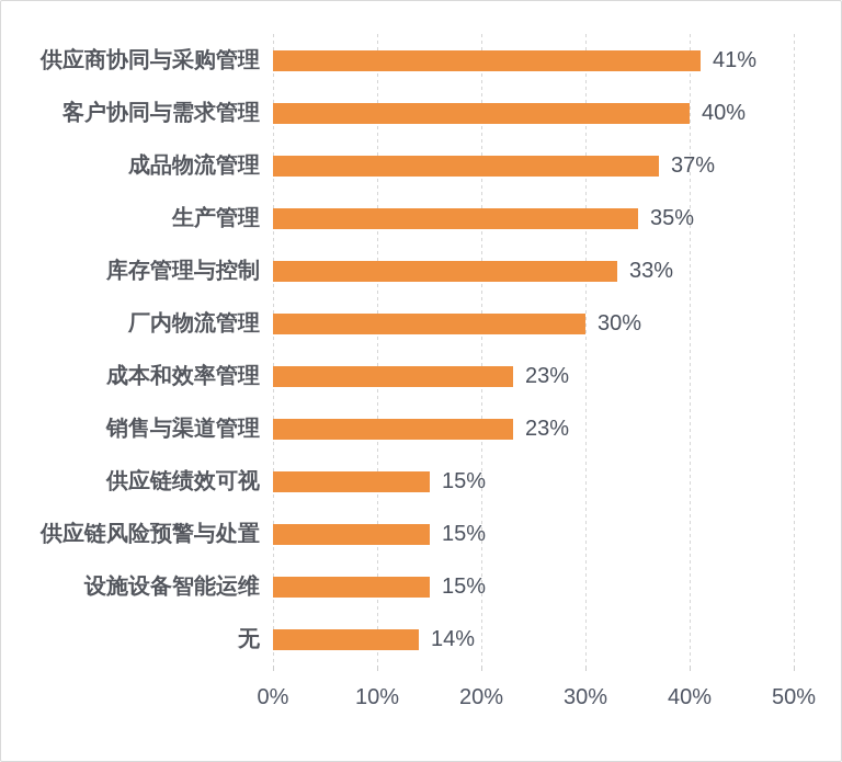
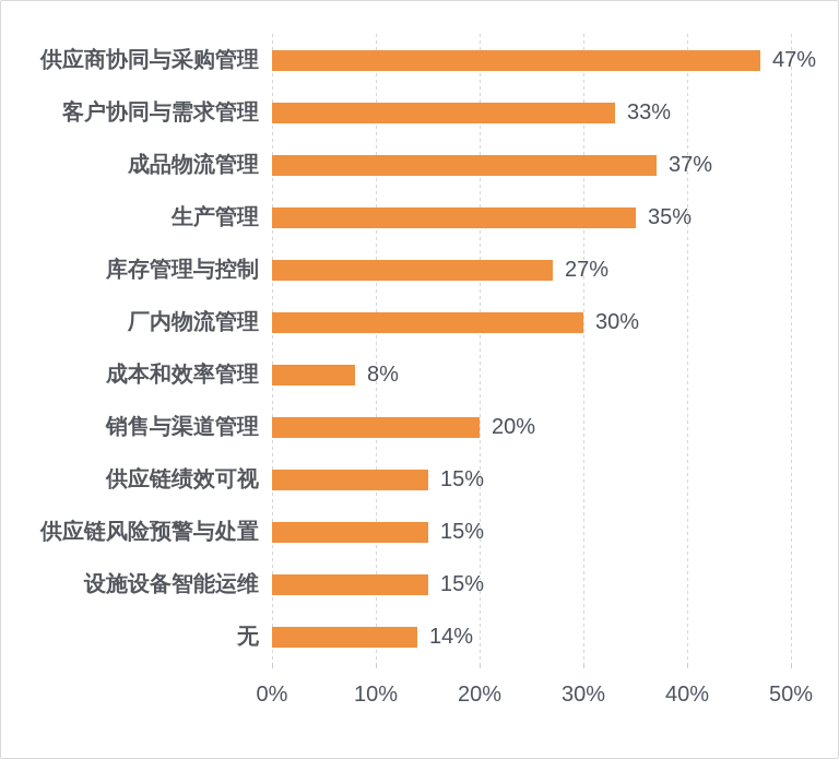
供应商协同与采购管理: 41% -> 47%
客户协同与需求管理: 40% -> 33%
库存管理与控制: 33% -> 27%
成本和效率管理: 23% -> 8%
销售与渠道管理: 23% -> 20%
